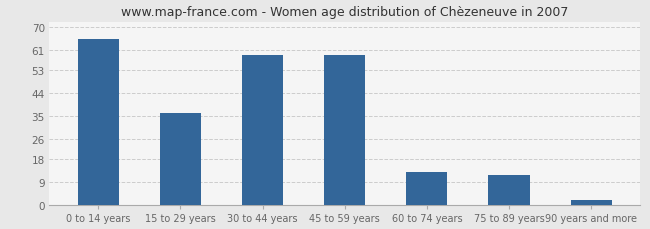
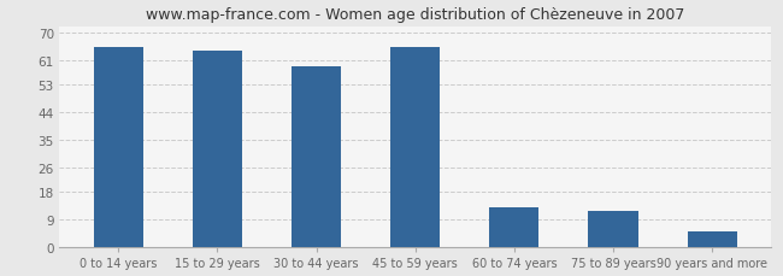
15 to 29 years: 36 -> 64
45 to 59 years: 59 -> 65
90 years and more: 2 -> 5
